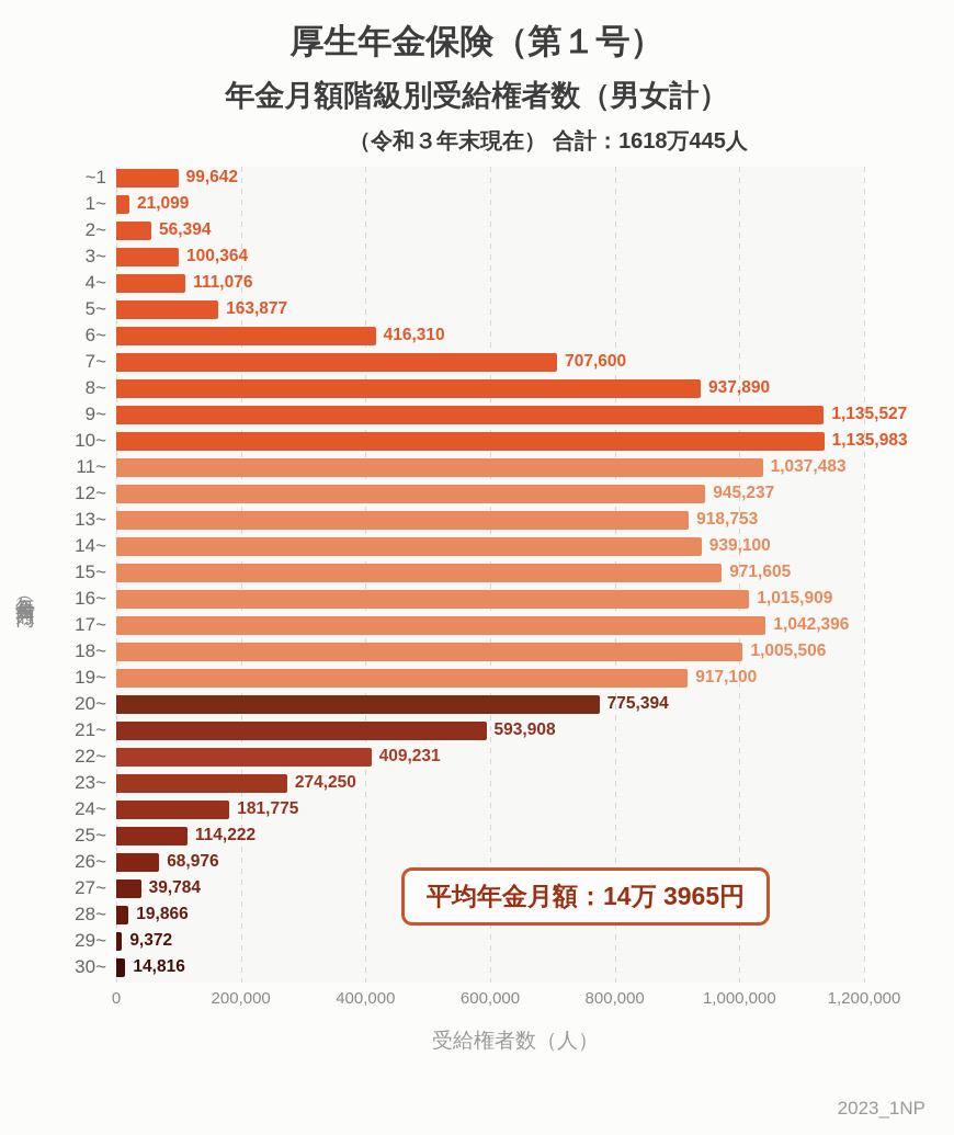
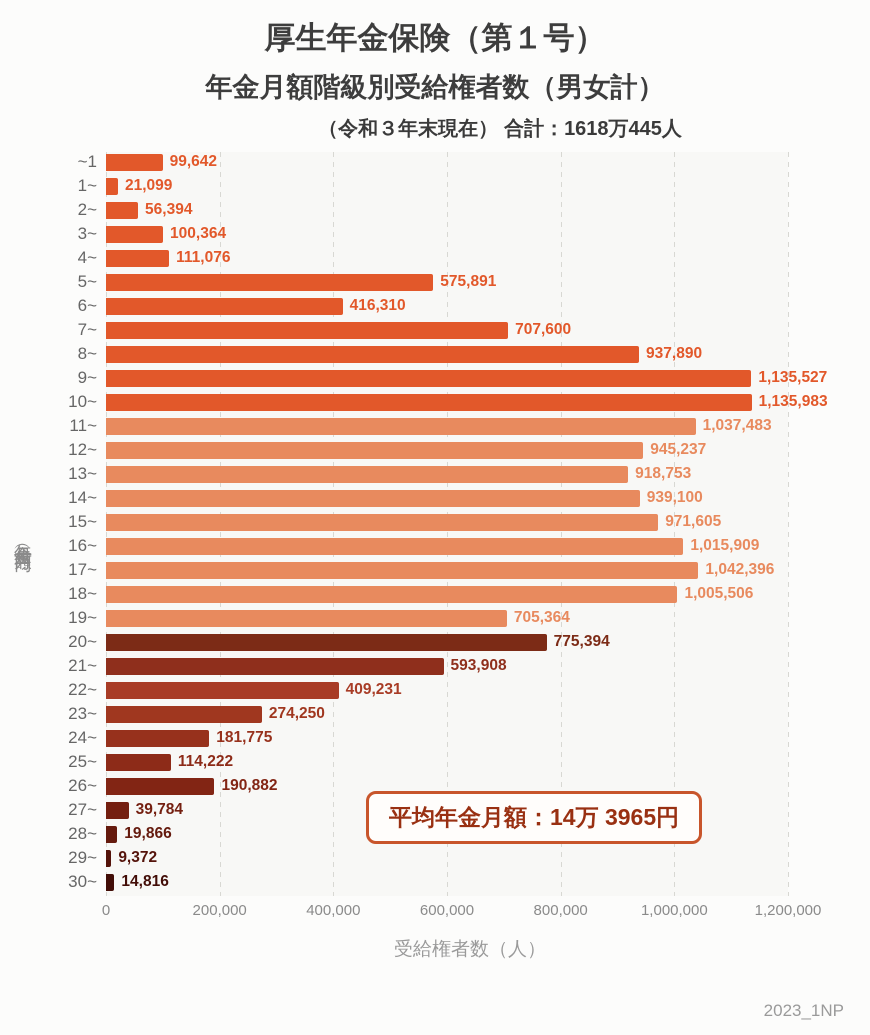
5~: 163,877 -> 575,891
19~: 917,100 -> 705,364
26~: 68,976 -> 190,882
